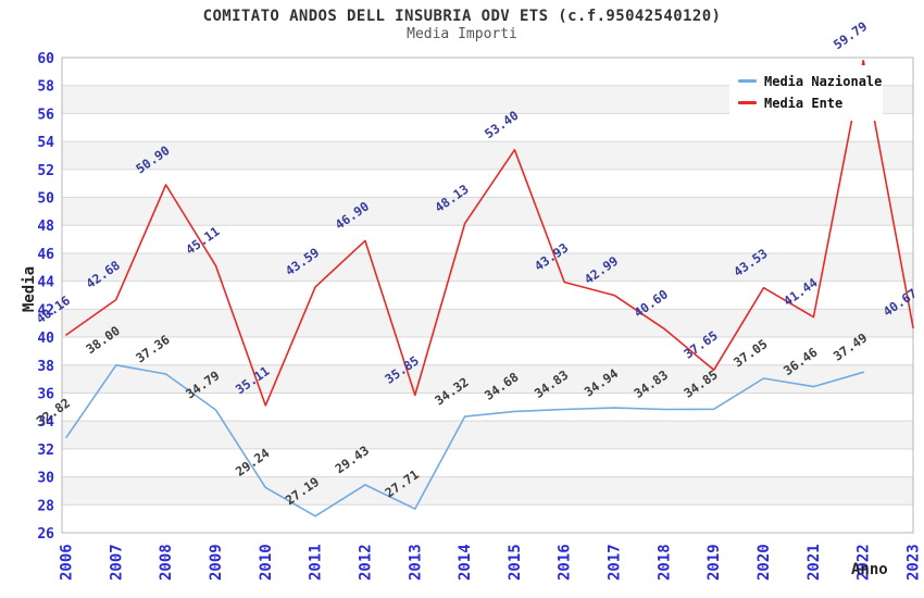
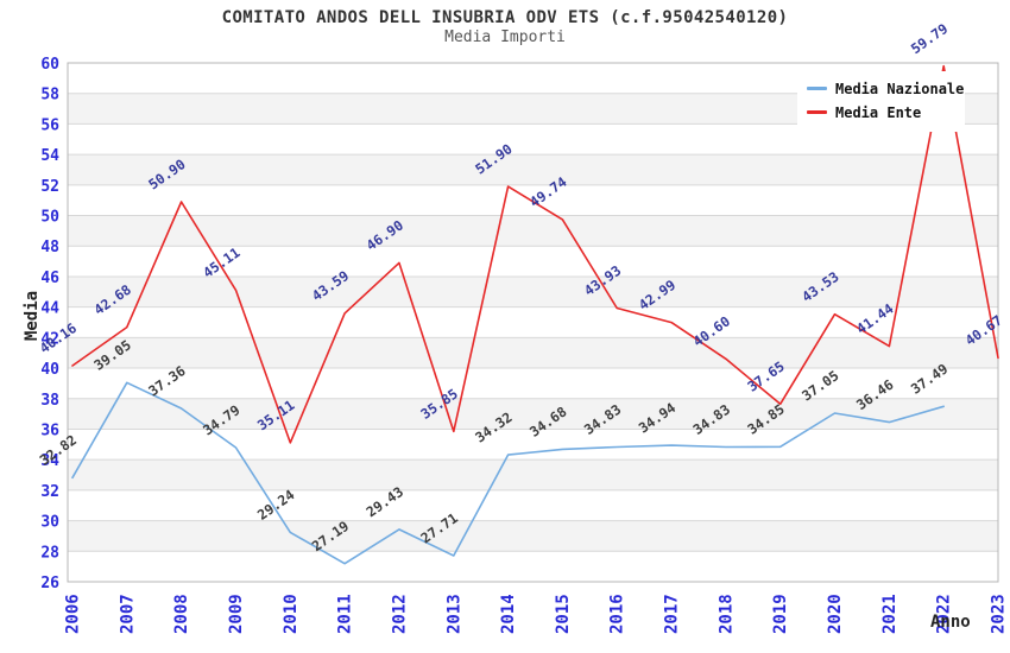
Media Nazionale/2007: 38.00 -> 39.05
Media Ente/2014: 48.13 -> 51.90
Media Ente/2015: 53.40 -> 49.74
